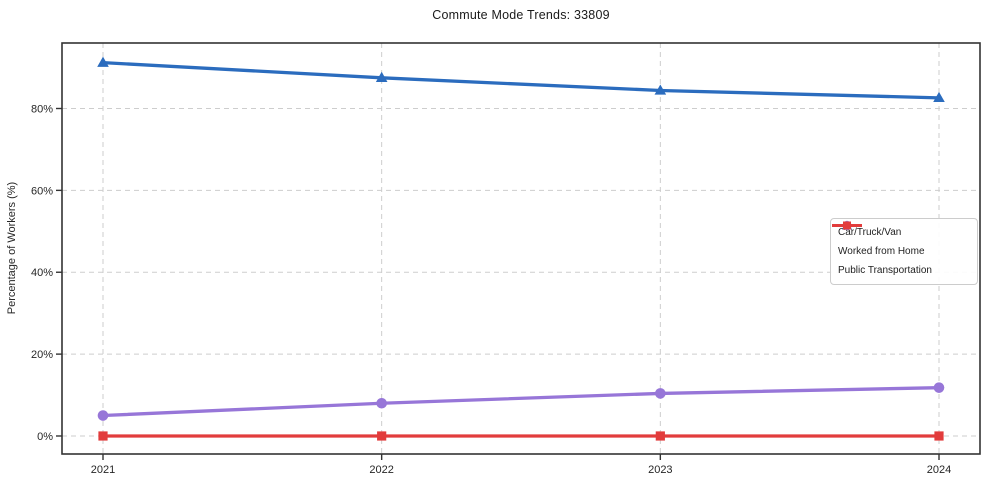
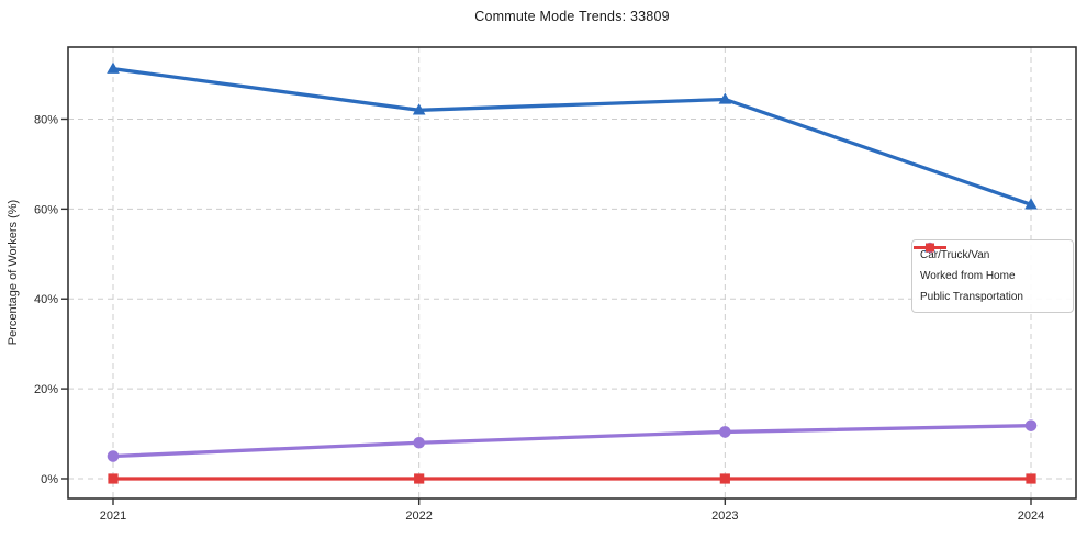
Car/Truck/Van/2022: 88% -> 82%
Car/Truck/Van/2024: 83% -> 61%
